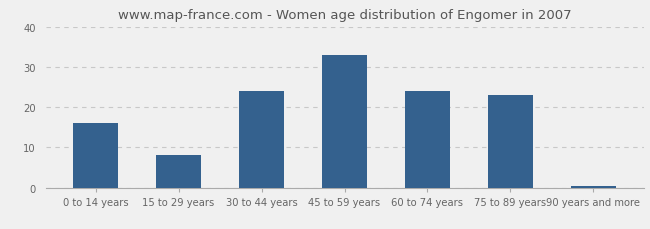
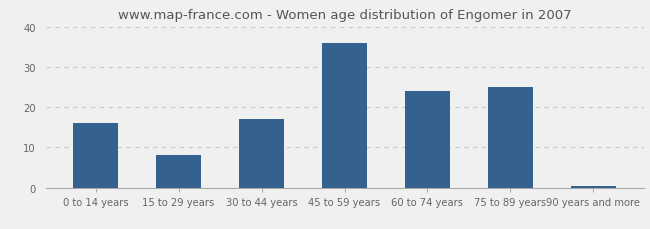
30 to 44 years: 24.0 -> 17.0
45 to 59 years: 33.0 -> 36.0
75 to 89 years: 23.0 -> 25.0
